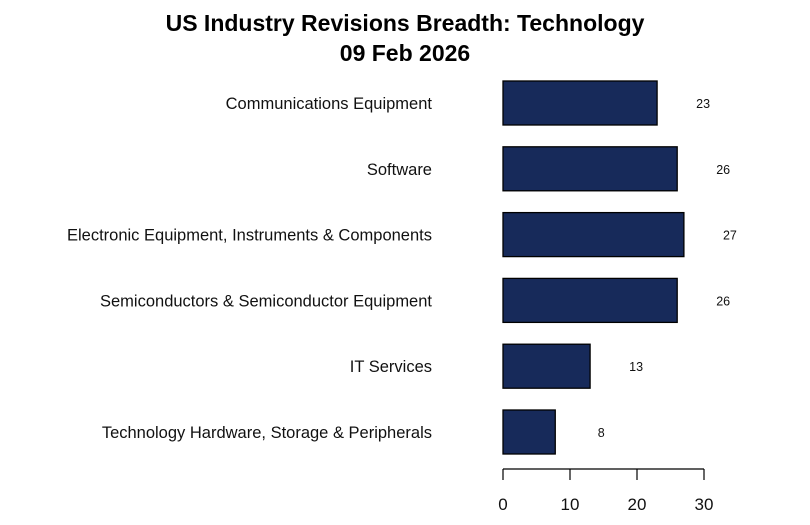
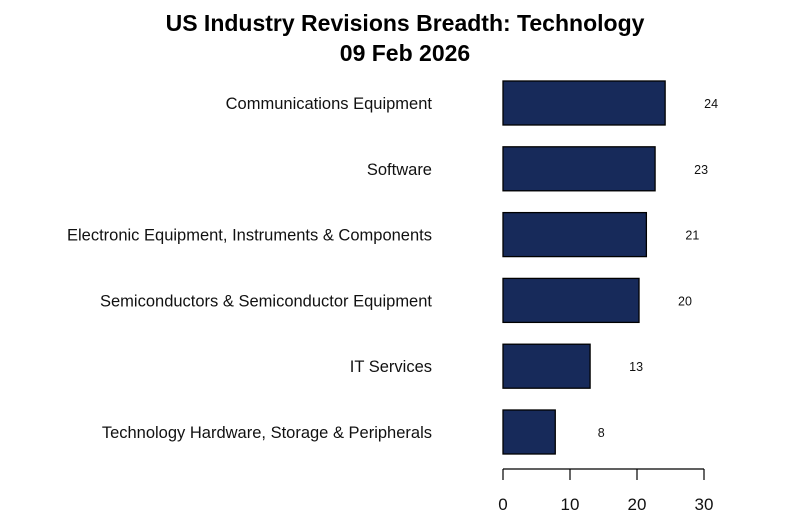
Communications Equipment: 23 -> 24
Software: 26 -> 23
Electronic Equipment, Instruments & Components: 27 -> 21
Semiconductors & Semiconductor Equipment: 26 -> 20
